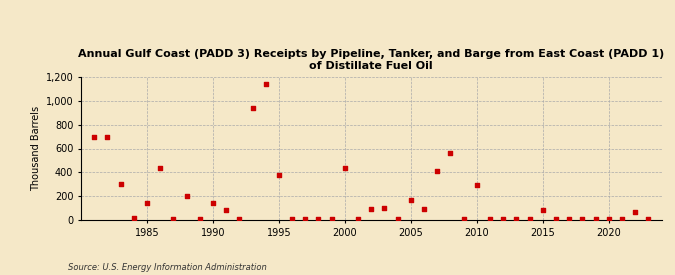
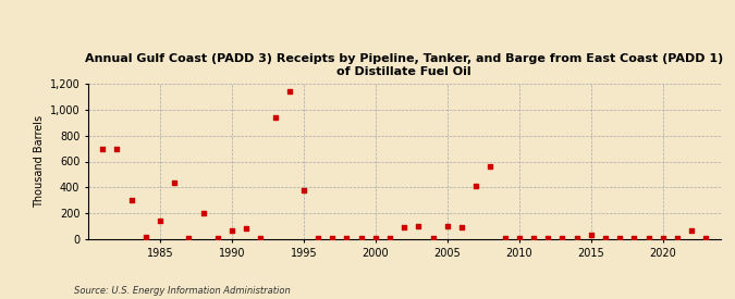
1990: 140 -> 60
2000: 440 -> 0
2005: 170 -> 100
2010: 290 -> 0
2015: 80 -> 40
